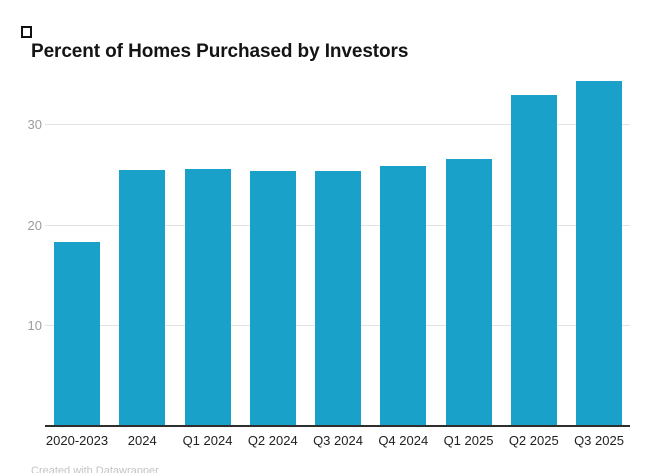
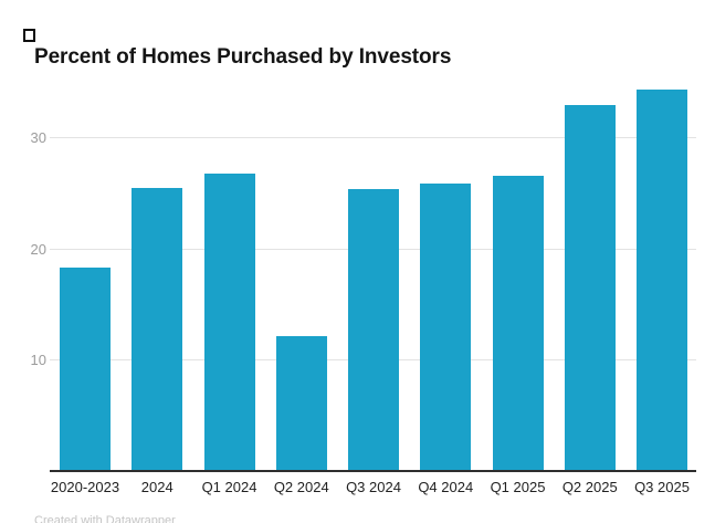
Q1 2024: 25.7 -> 26.9
Q2 2024: 25.5 -> 12.2
